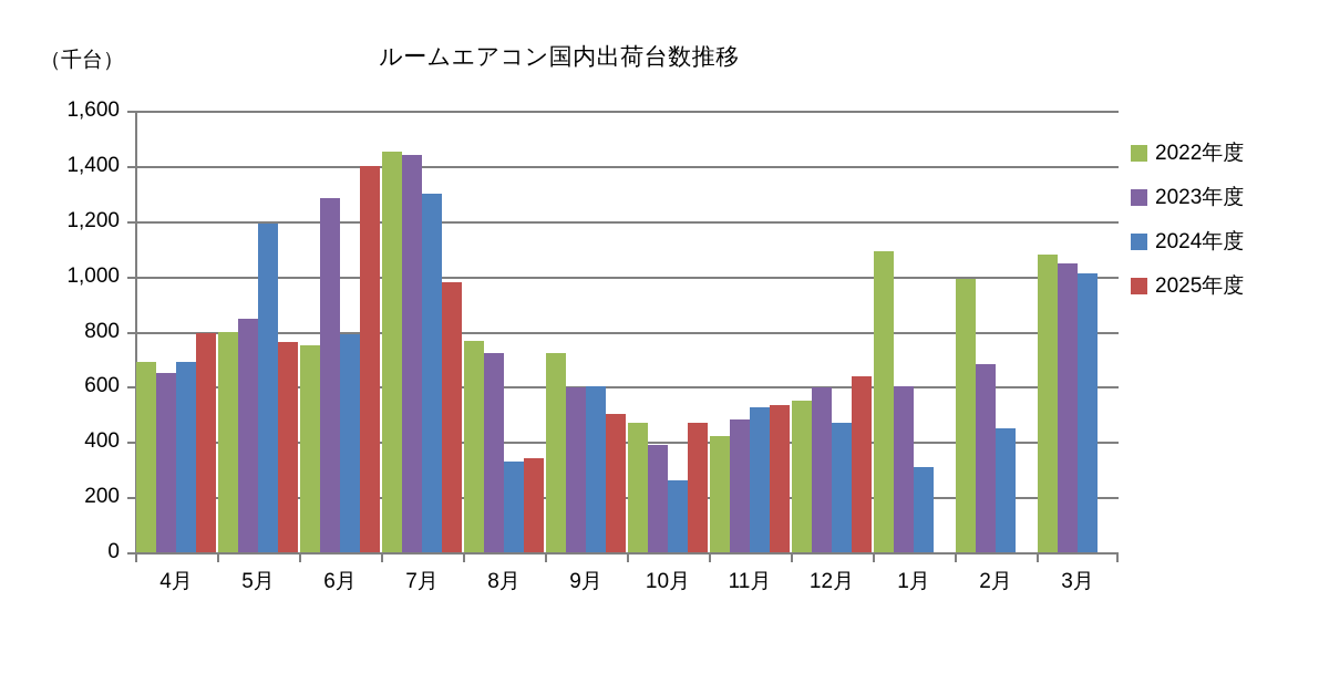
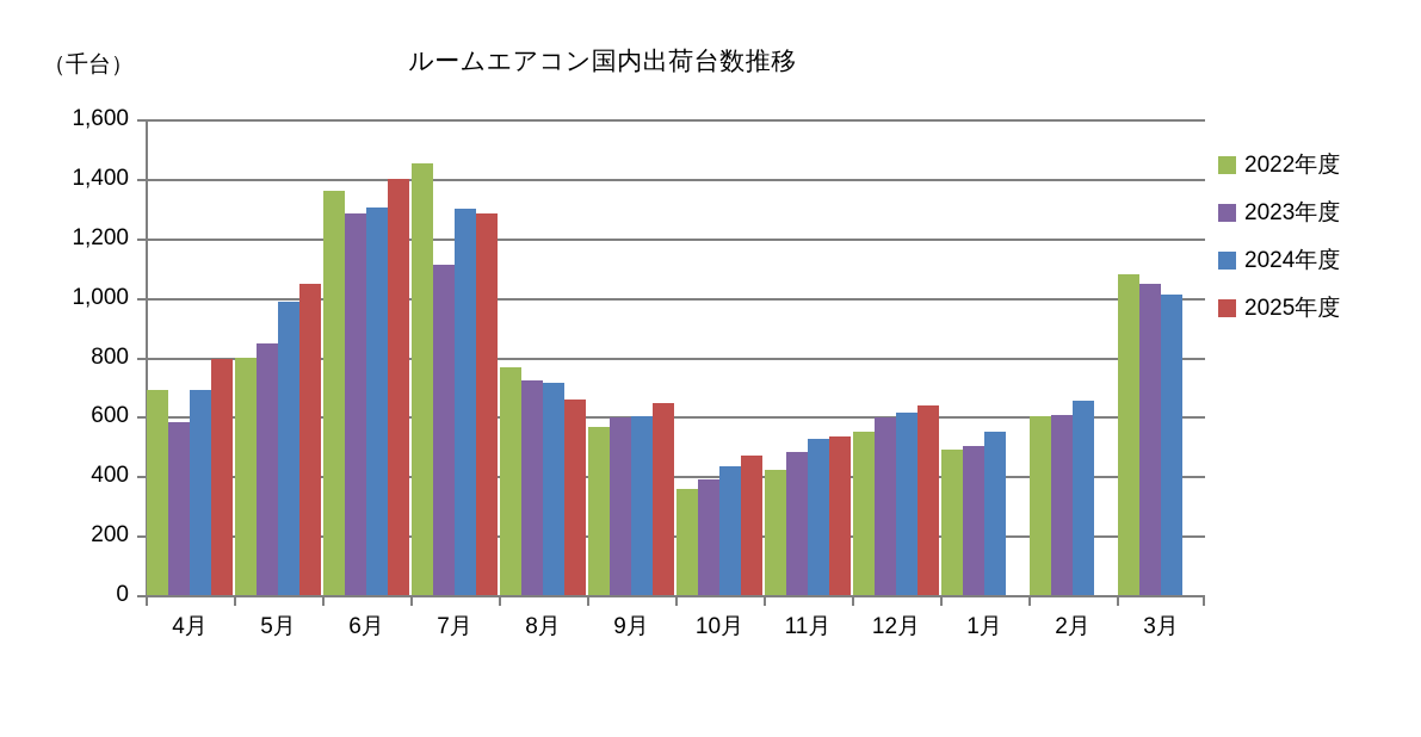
2023年度/4月: 650 -> 580
2024年度/5月: 1190 -> 980
2025年度/5月: 760 -> 1040
2022年度/6月: 750 -> 1360
2024年度/6月: 790 -> 1300
2023年度/7月: 1440 -> 1110
2025年度/7月: 980 -> 1280
2024年度/8月: 330 -> 720
2025年度/8月: 340 -> 660
2022年度/9月: 720 -> 560
2025年度/9月: 500 -> 640
2022年度/10月: 470 -> 360
2024年度/10月: 260 -> 440
2024年度/12月: 470 -> 620
2022年度/1月: 1090 -> 490
2023年度/1月: 600 -> 500
2024年度/1月: 310 -> 550
2022年度/2月: 990 -> 600
2023年度/2月: 680 -> 600
2024年度/2月: 450 -> 660
